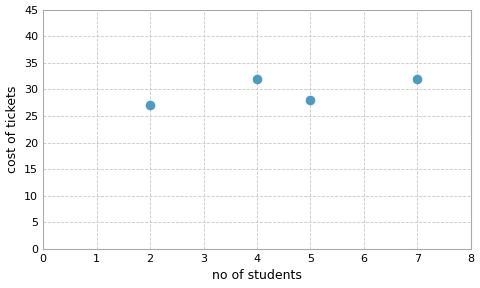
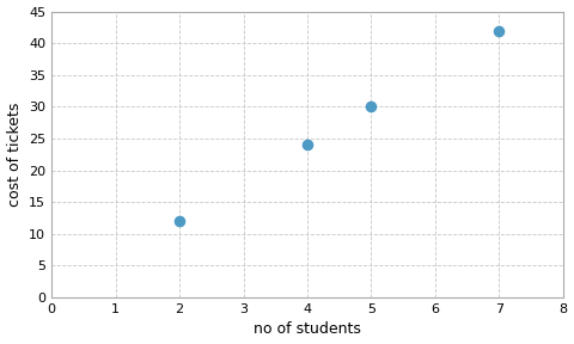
2: 27 -> 12
4: 32 -> 24
5: 28 -> 30
7: 32 -> 42
